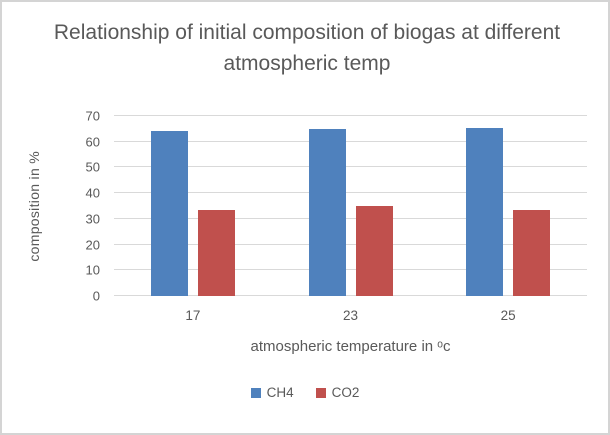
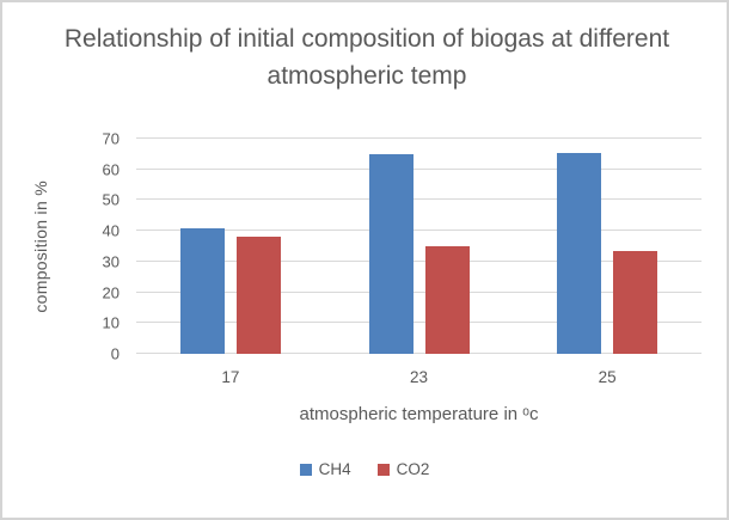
CH4/17: 64 -> 41
CO2/17: 34 -> 38
